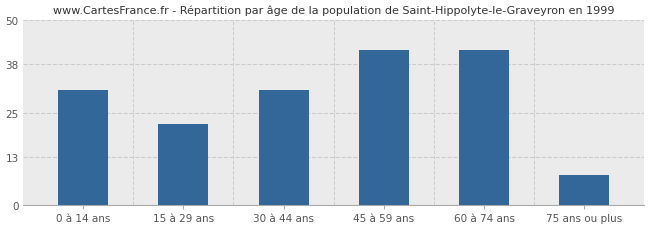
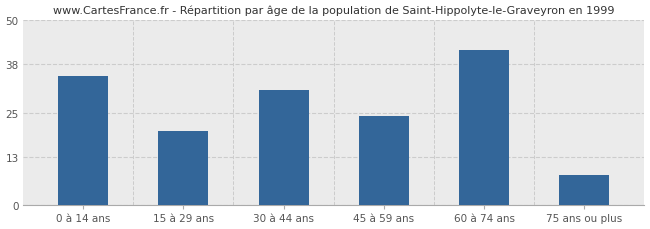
0 à 14 ans: 31 -> 35
15 à 29 ans: 22 -> 20
45 à 59 ans: 42 -> 24
